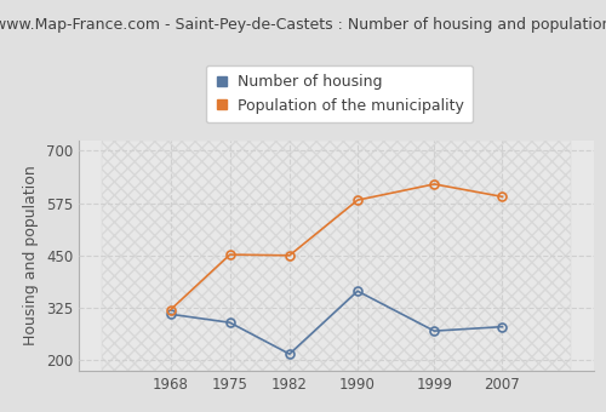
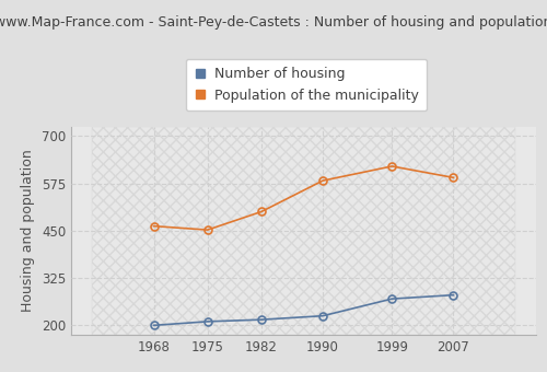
Number of housing/1968: 310 -> 200
Population of the municipality/1968: 320 -> 462
Number of housing/1975: 290 -> 210
Population of the municipality/1982: 450 -> 500
Number of housing/1990: 365 -> 225
